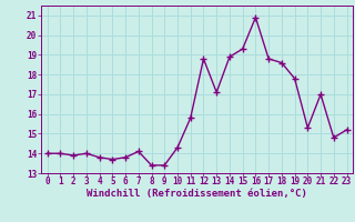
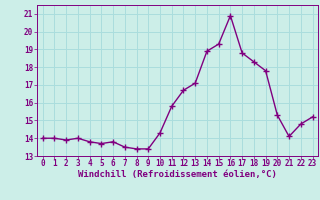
7: 14.1 -> 13.5
12: 18.8 -> 16.7
18: 18.6 -> 18.3
21: 17.0 -> 14.1
